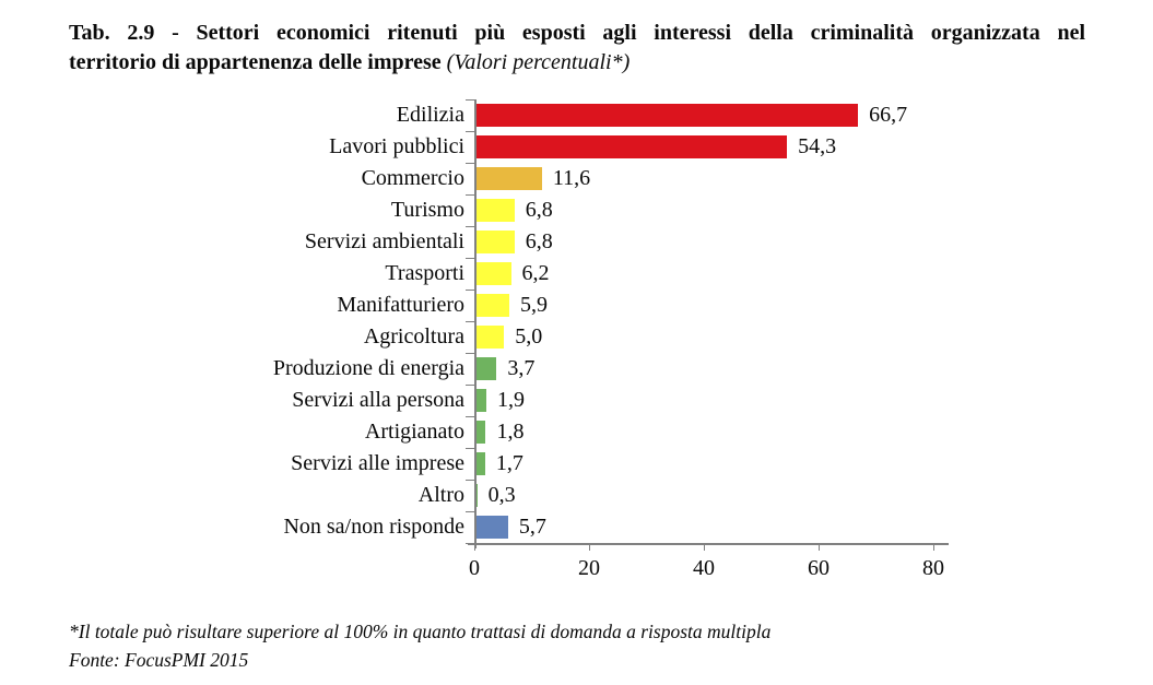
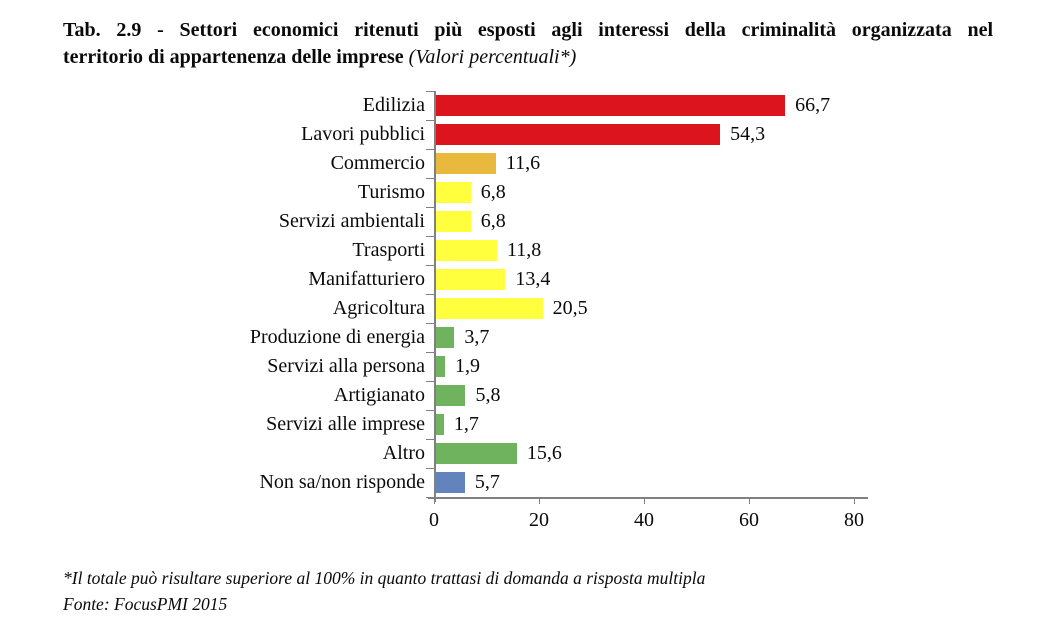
Trasporti: 6,2 -> 11,8
Manifatturiero: 5,9 -> 13,4
Agricoltura: 5,0 -> 20,5
Artigianato: 1,8 -> 5,8
Altro: 0,3 -> 15,6
